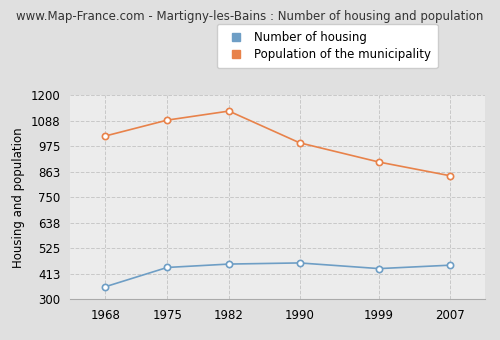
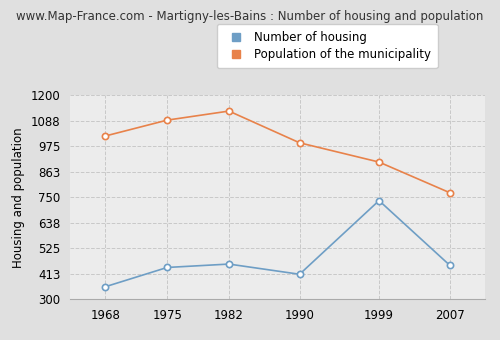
Number of housing/1990: 460 -> 410
Number of housing/1999: 435 -> 735
Population of the municipality/2007: 845 -> 770
